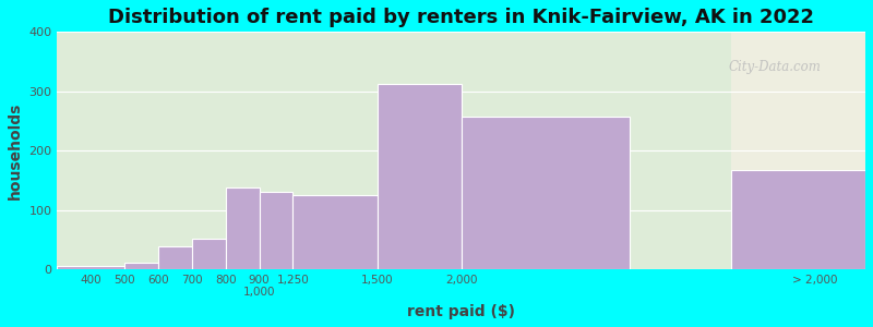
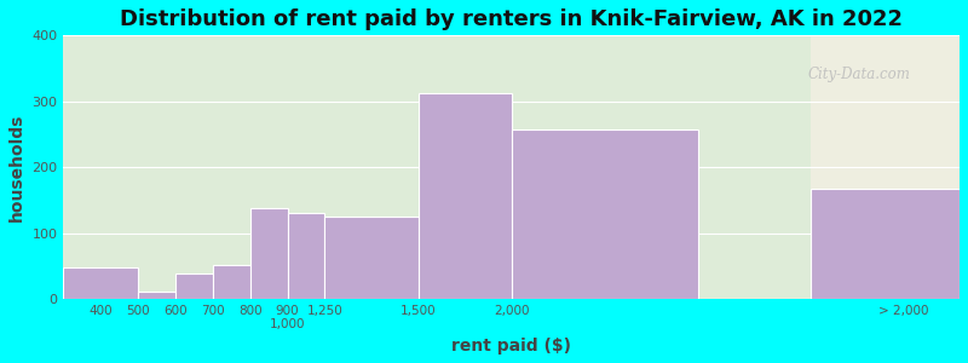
400: 5 -> 48
